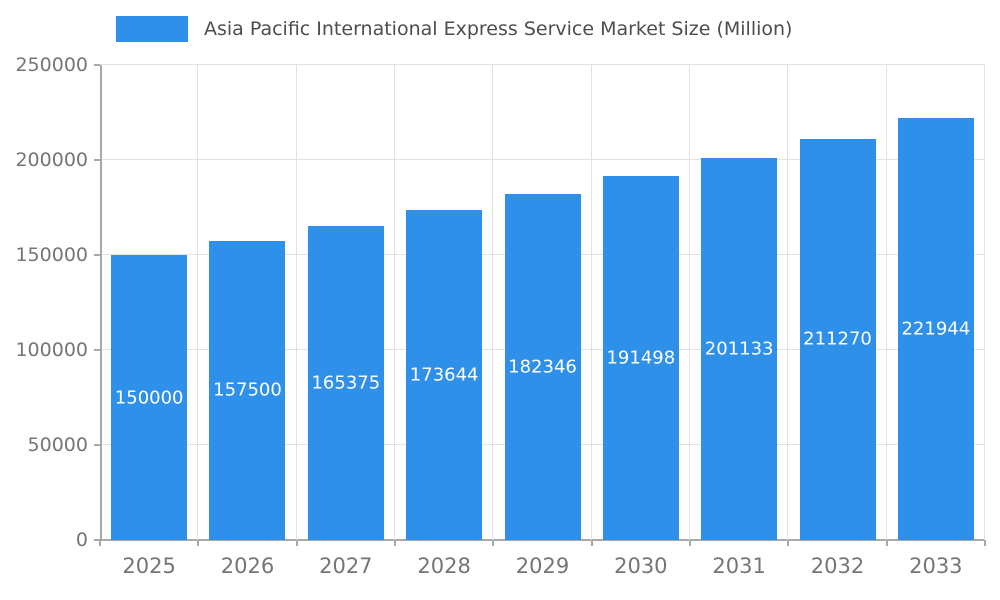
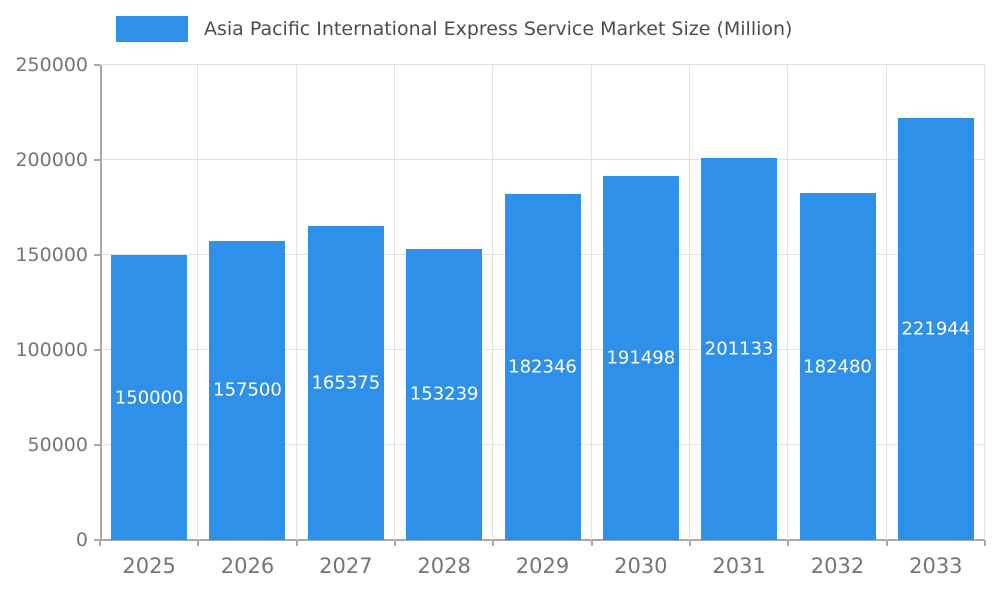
2028: 173644 -> 153239
2032: 211270 -> 182480
